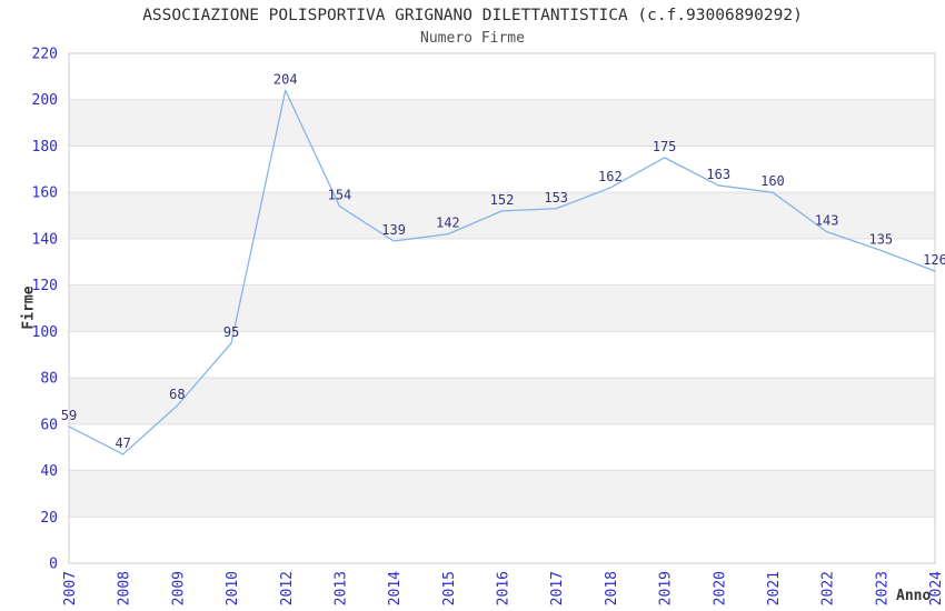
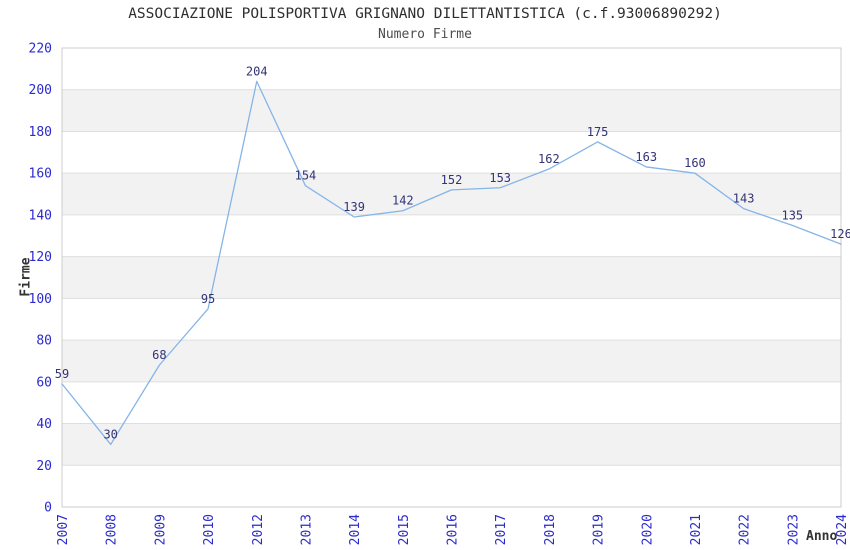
2008: 47 -> 30
